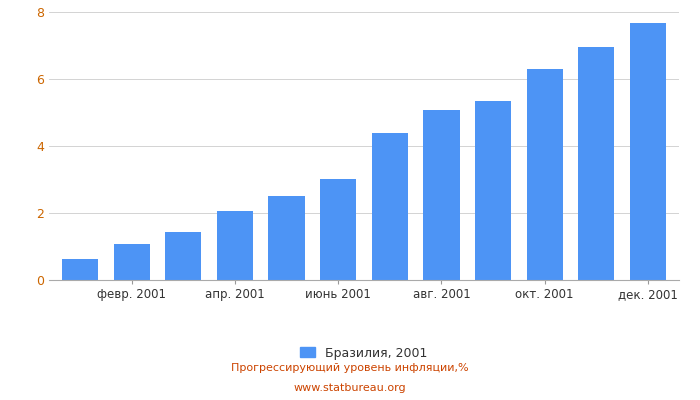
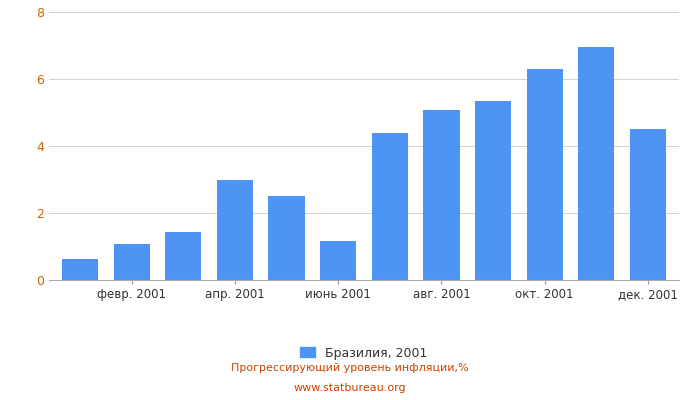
апр. 2001: 2.06 -> 3.00
июнь 2001: 3.02 -> 1.15
дек. 2001: 7.67 -> 4.50
